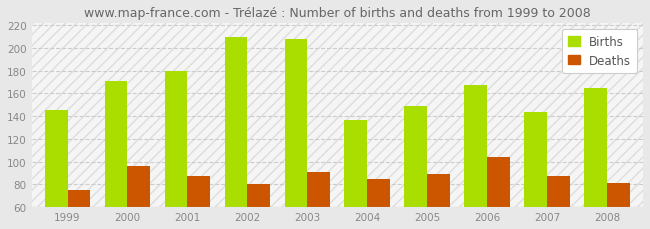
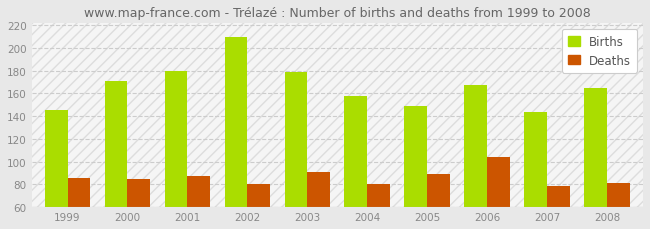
Deaths/1999: 75 -> 86
Deaths/2000: 96 -> 85
Births/2003: 208 -> 179
Births/2004: 137 -> 158
Deaths/2004: 85 -> 80
Deaths/2007: 87 -> 79
